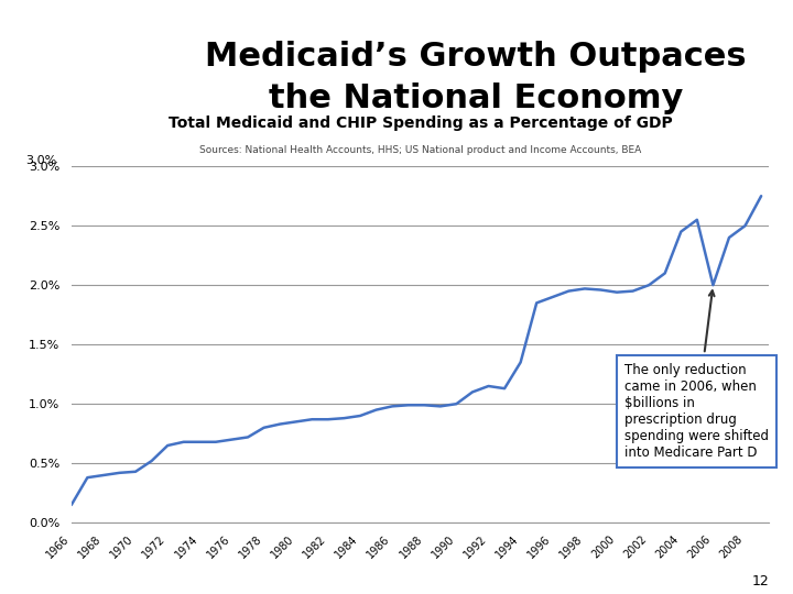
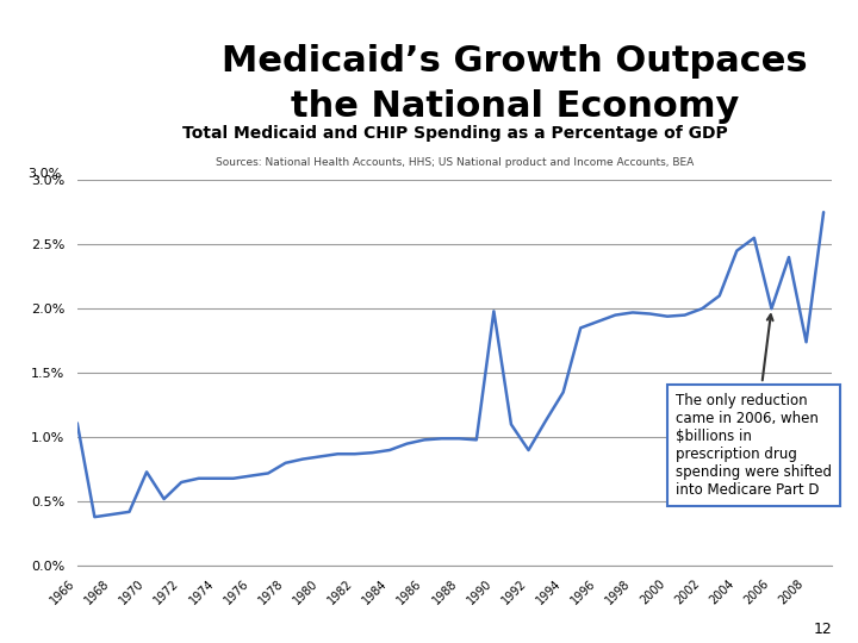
1966: 0.15% -> 1.11%
1970: 0.43% -> 0.73%
1990: 1.00% -> 1.98%
1992: 1.15% -> 0.90%
2008: 2.50% -> 1.74%
